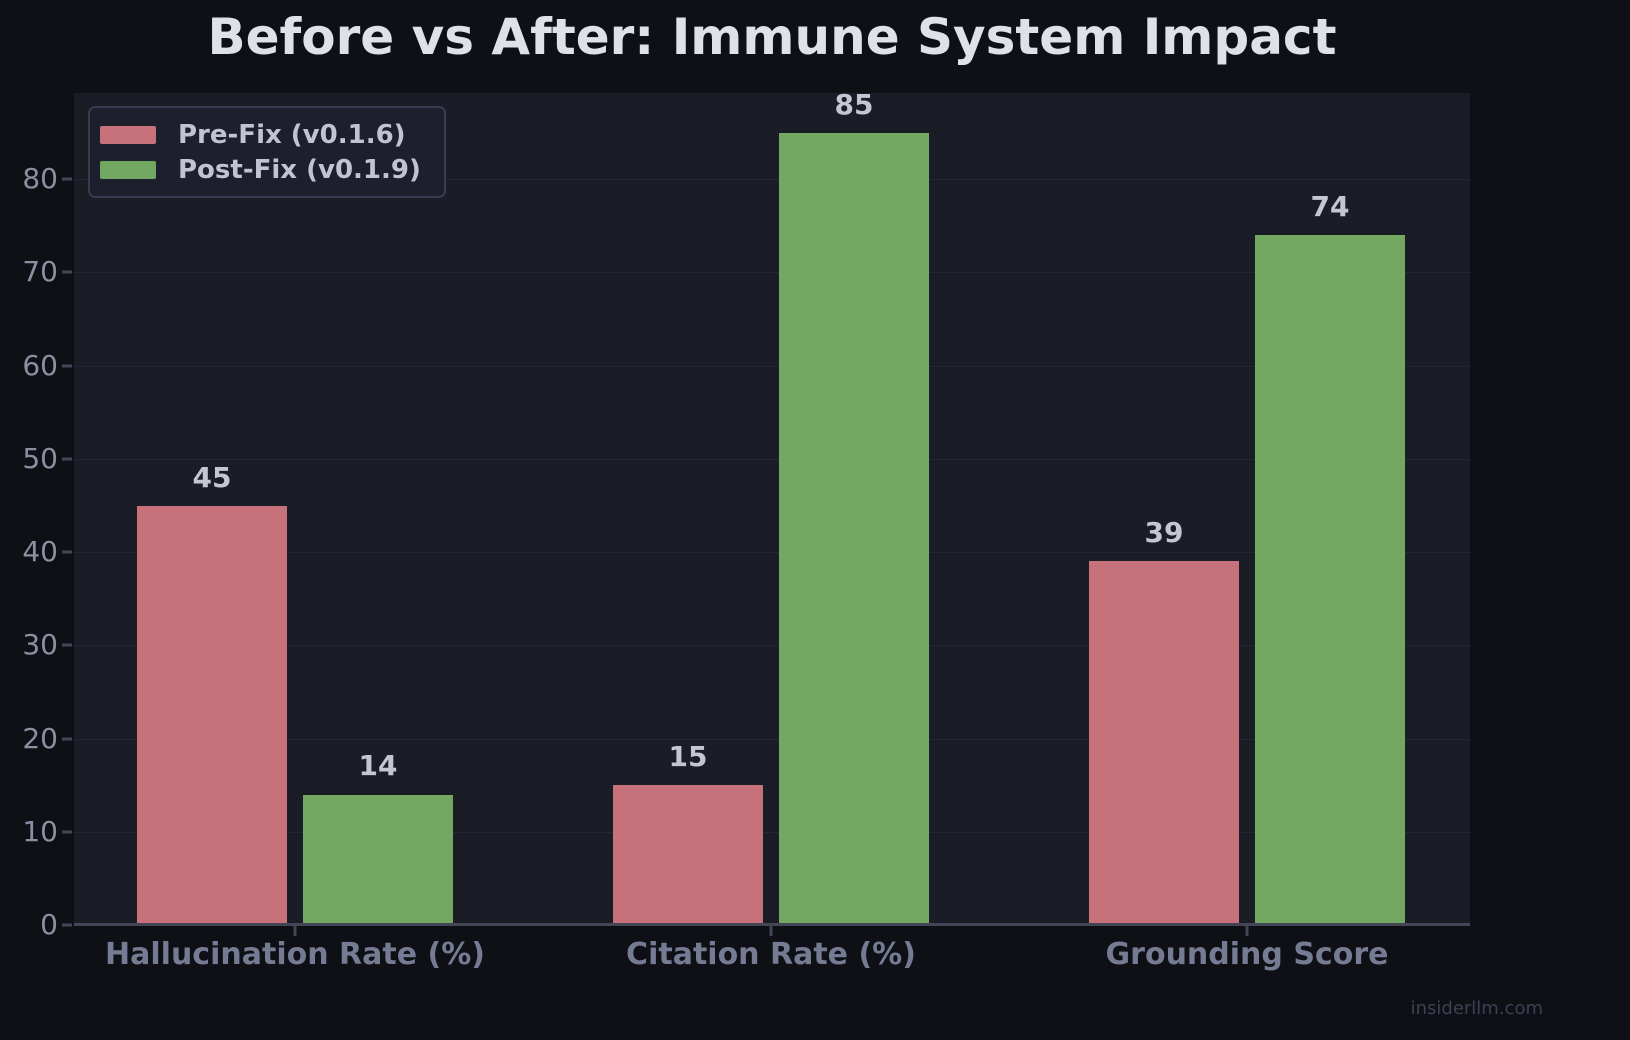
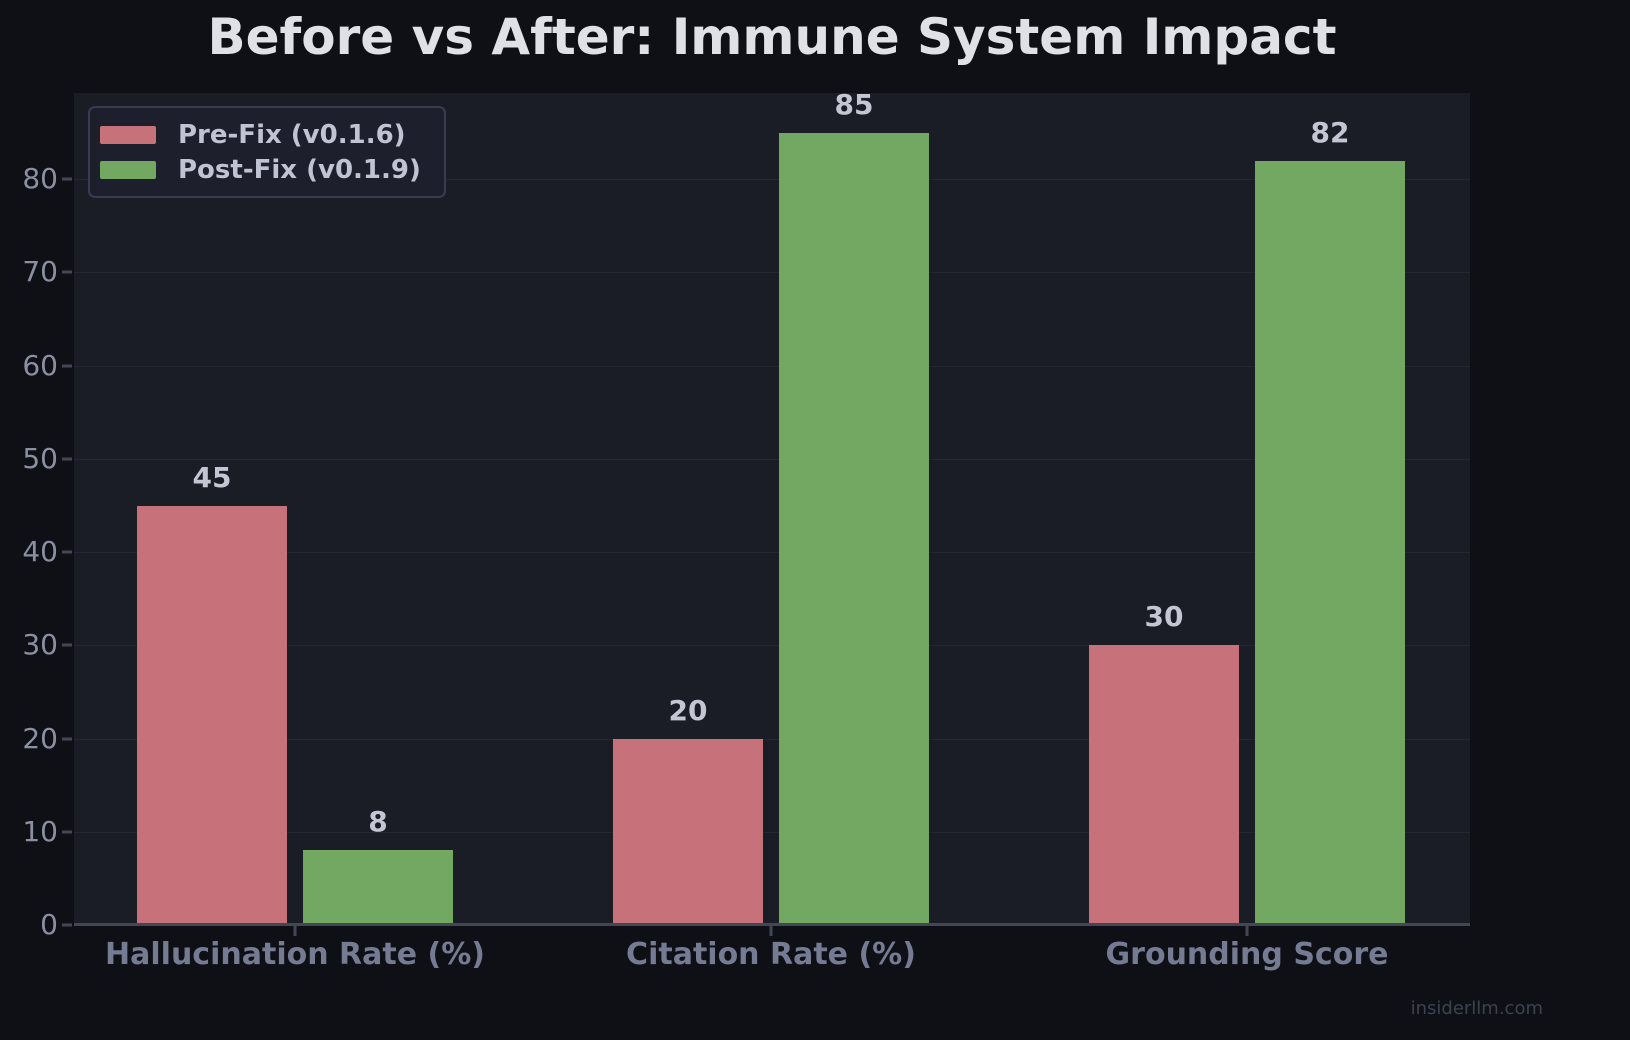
Post-Fix (v0.1.9)/Hallucination Rate (%): 14 -> 8
Pre-Fix (v0.1.6)/Citation Rate (%): 15 -> 20
Pre-Fix (v0.1.6)/Grounding Score: 39 -> 30
Post-Fix (v0.1.9)/Grounding Score: 74 -> 82
